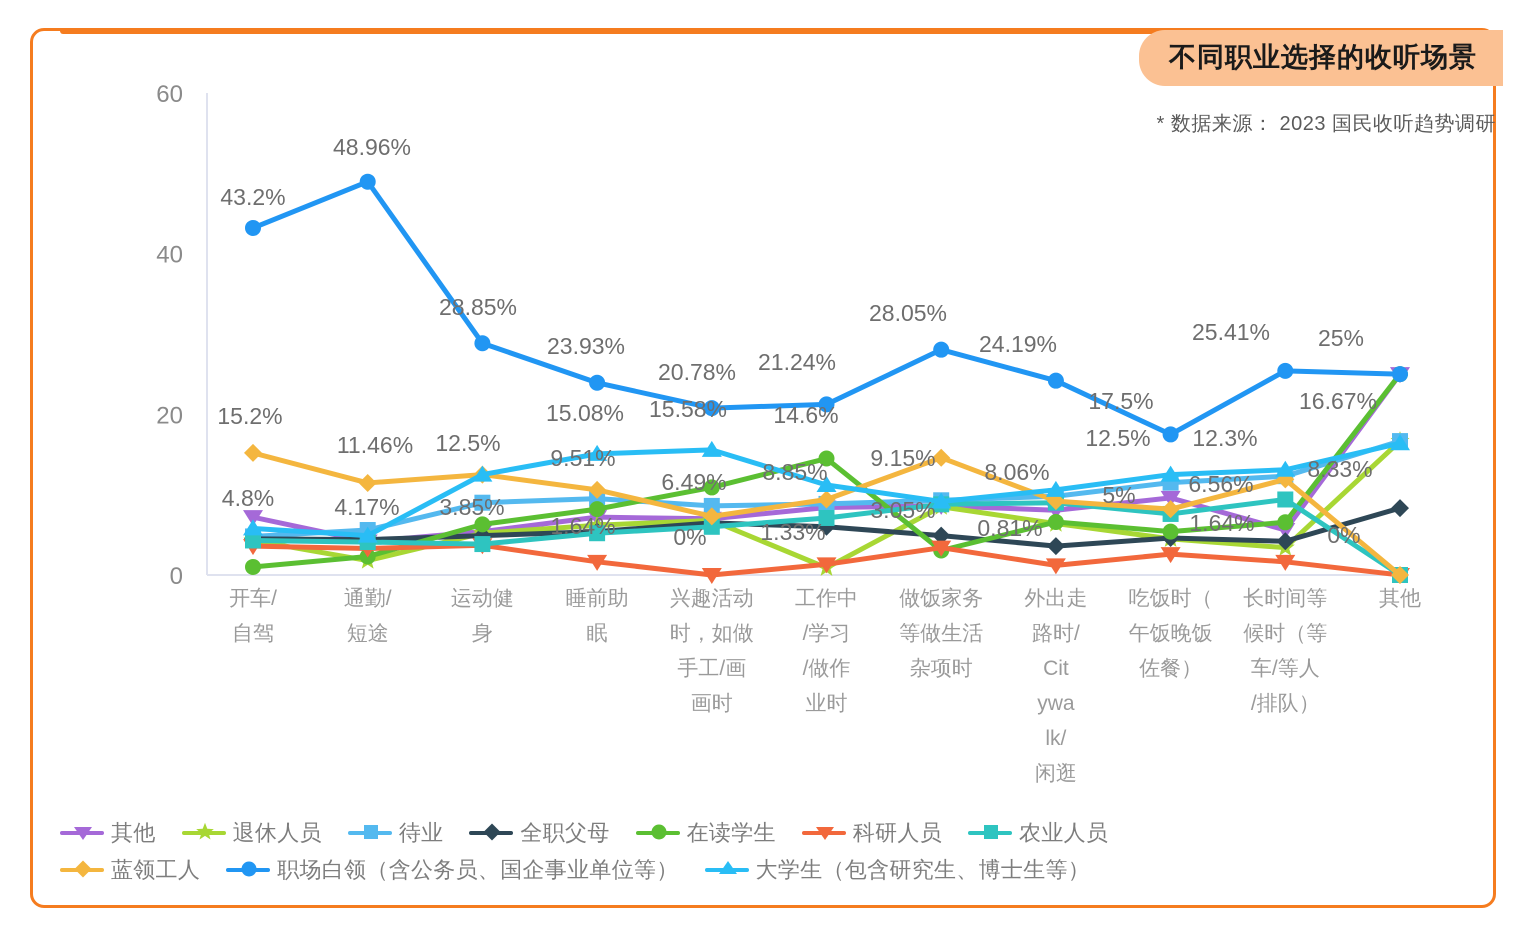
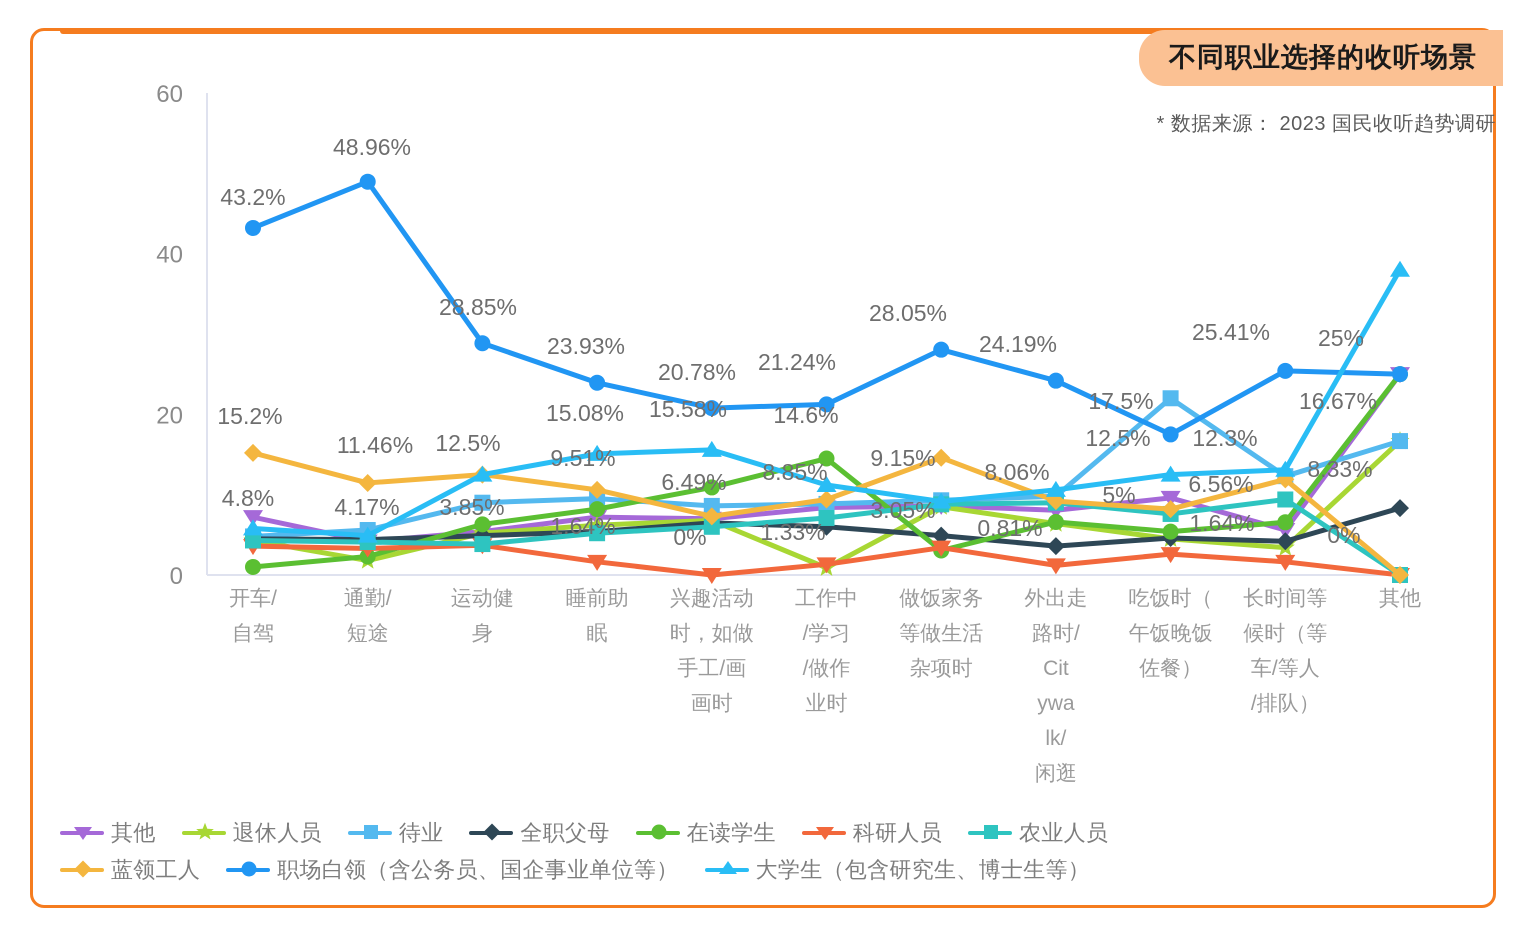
待业/吃饭时（午饭晚饭佐餐）: 12 -> 22
大学生（包含研究生、博士生等）/其他: 16 -> 38
